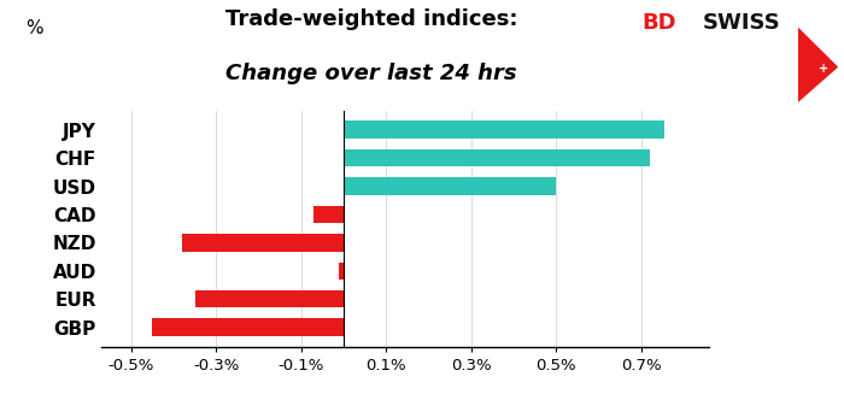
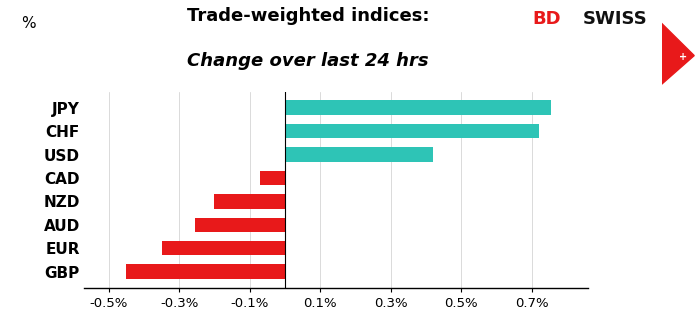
USD: 0.500% -> 0.420%
NZD: -0.380% -> -0.200%
AUD: -0.010% -> -0.255%
